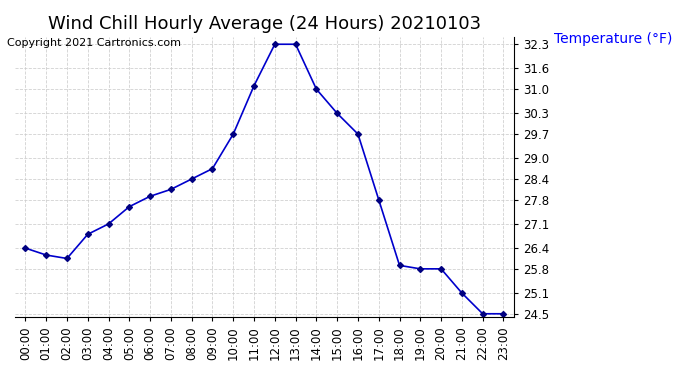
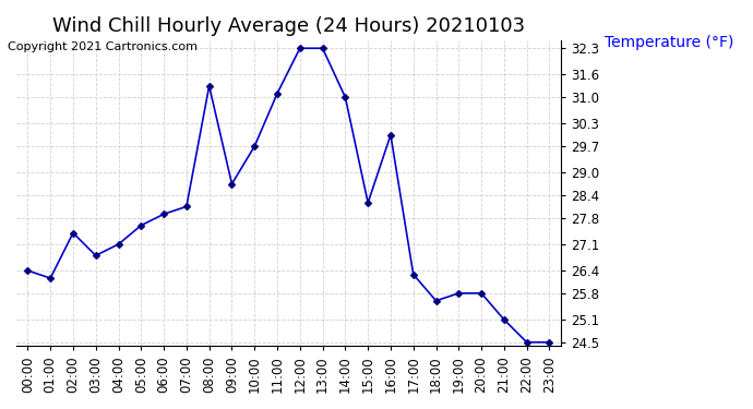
02:00: 26.1 -> 27.4
08:00: 28.4 -> 31.3
15:00: 30.3 -> 28.2
16:00: 29.7 -> 30.0
17:00: 27.8 -> 26.3
18:00: 25.9 -> 25.6
